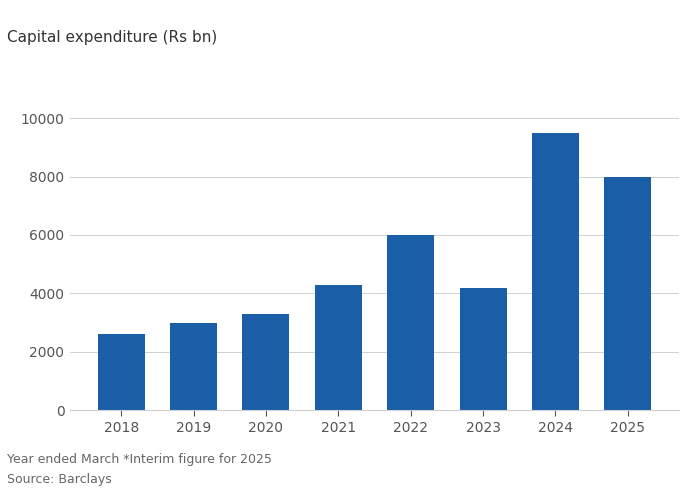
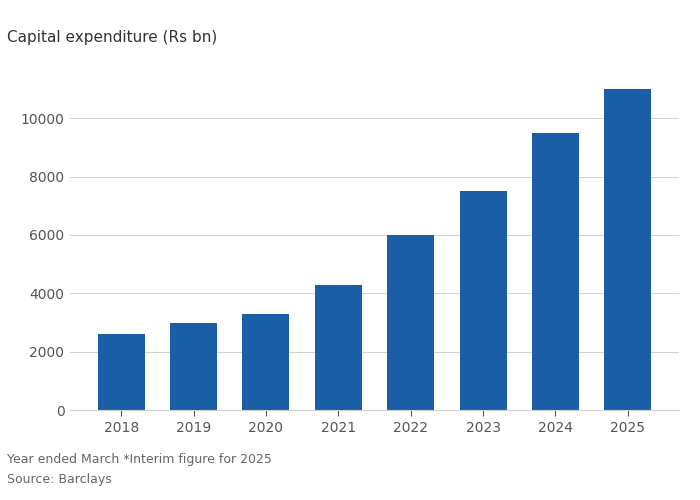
2023: 4200 -> 7500
2025: 8000 -> 11000
